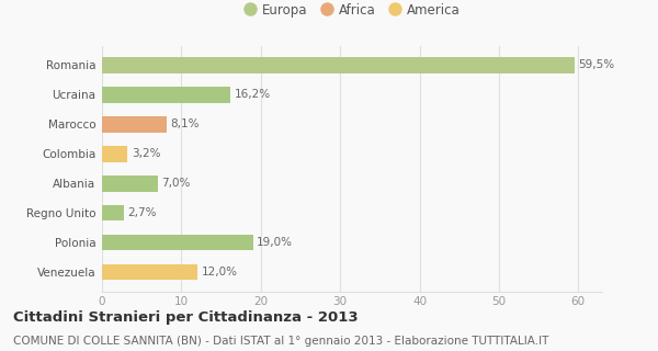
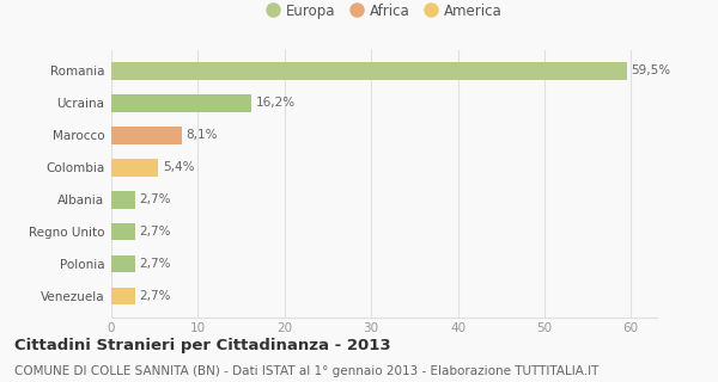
Colombia: 3,2% -> 5,4%
Albania: 7,0% -> 2,7%
Polonia: 19,0% -> 2,7%
Venezuela: 12,0% -> 2,7%
